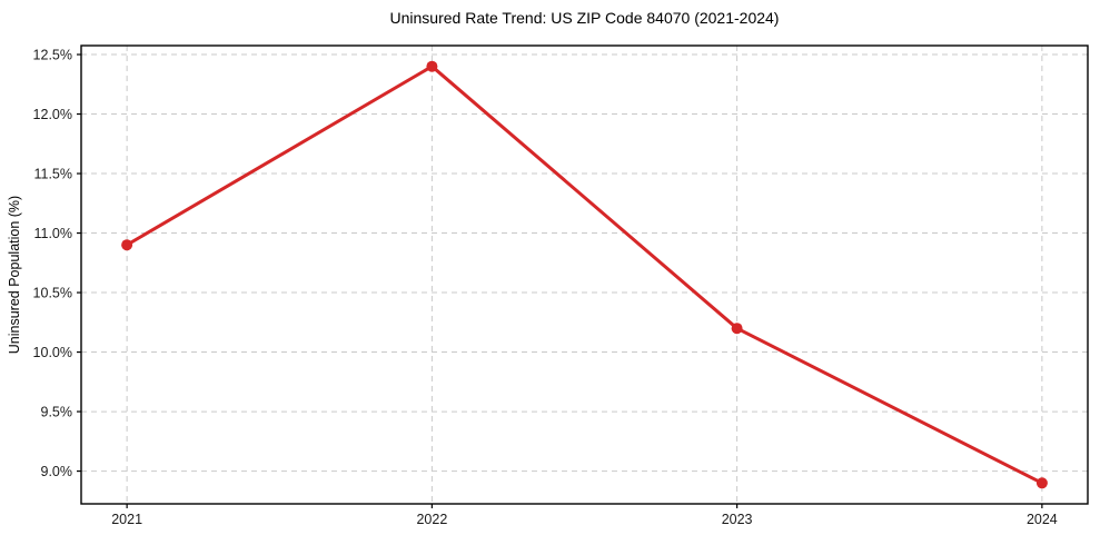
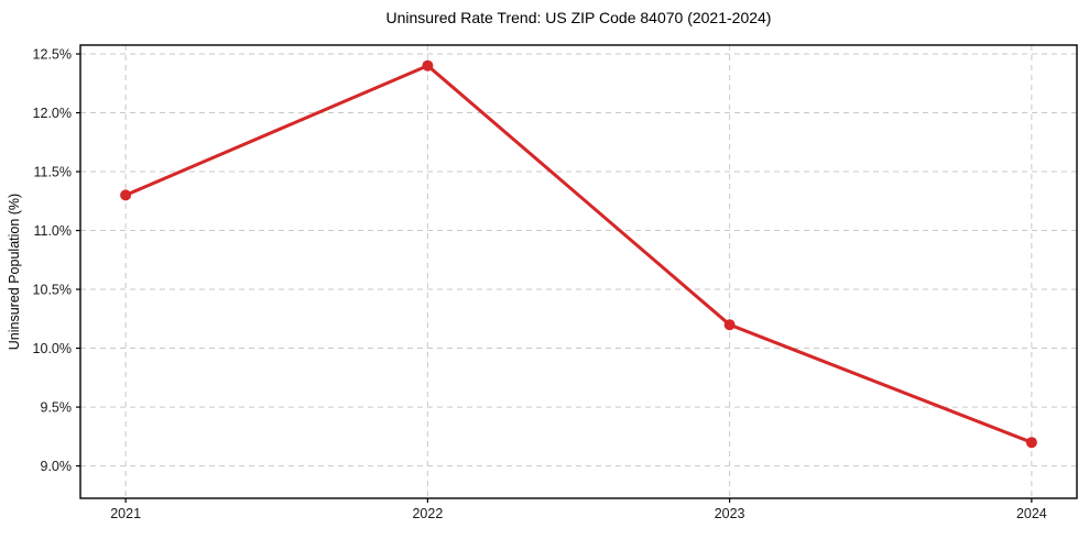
2021: 10.9% -> 11.3%
2024: 8.9% -> 9.2%
